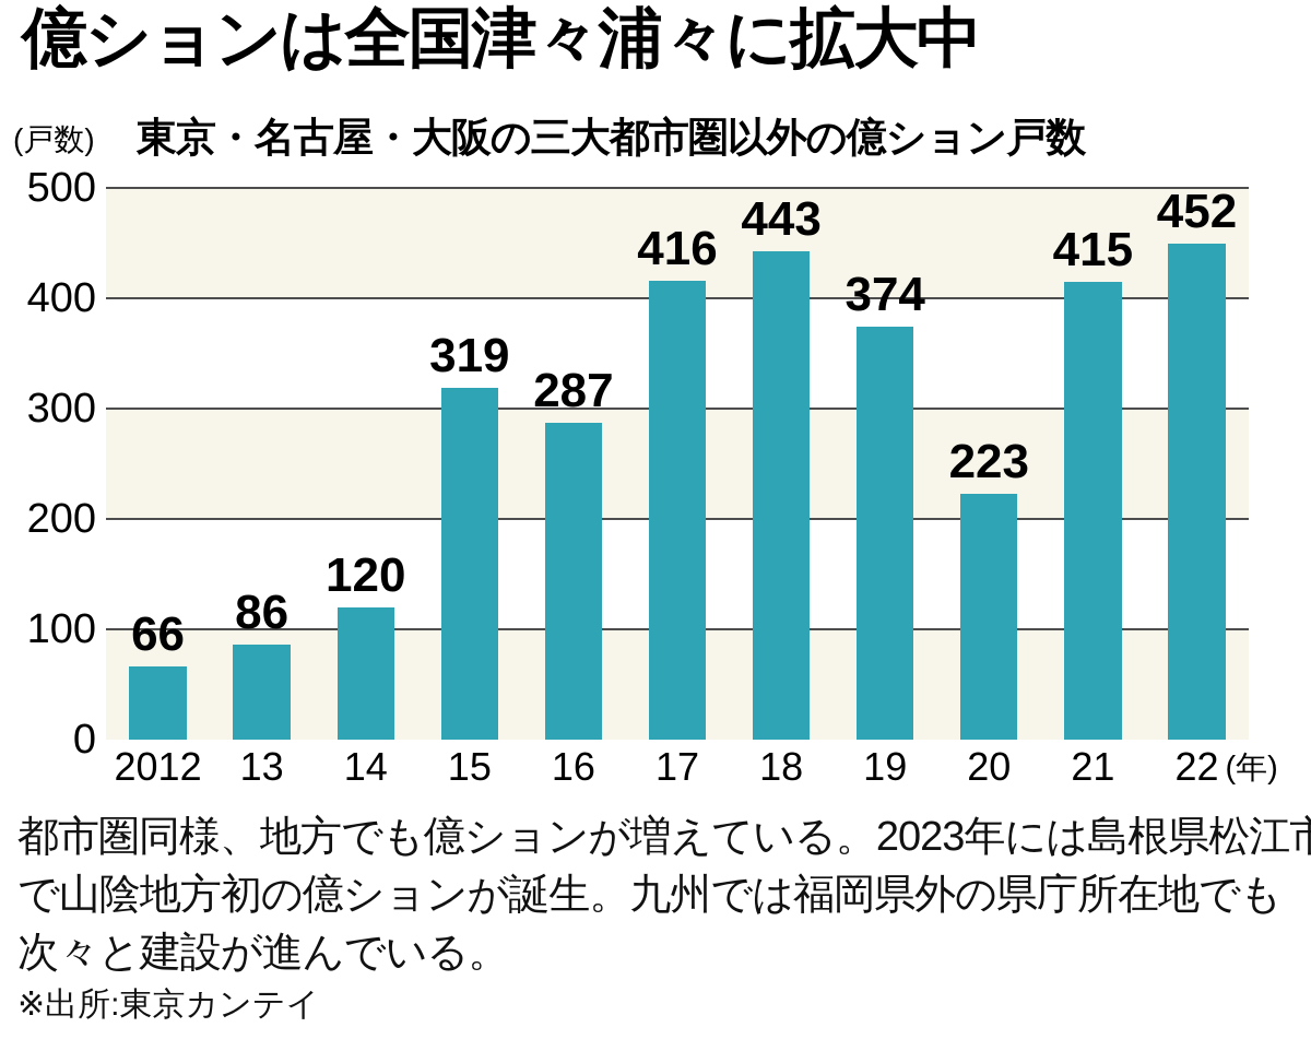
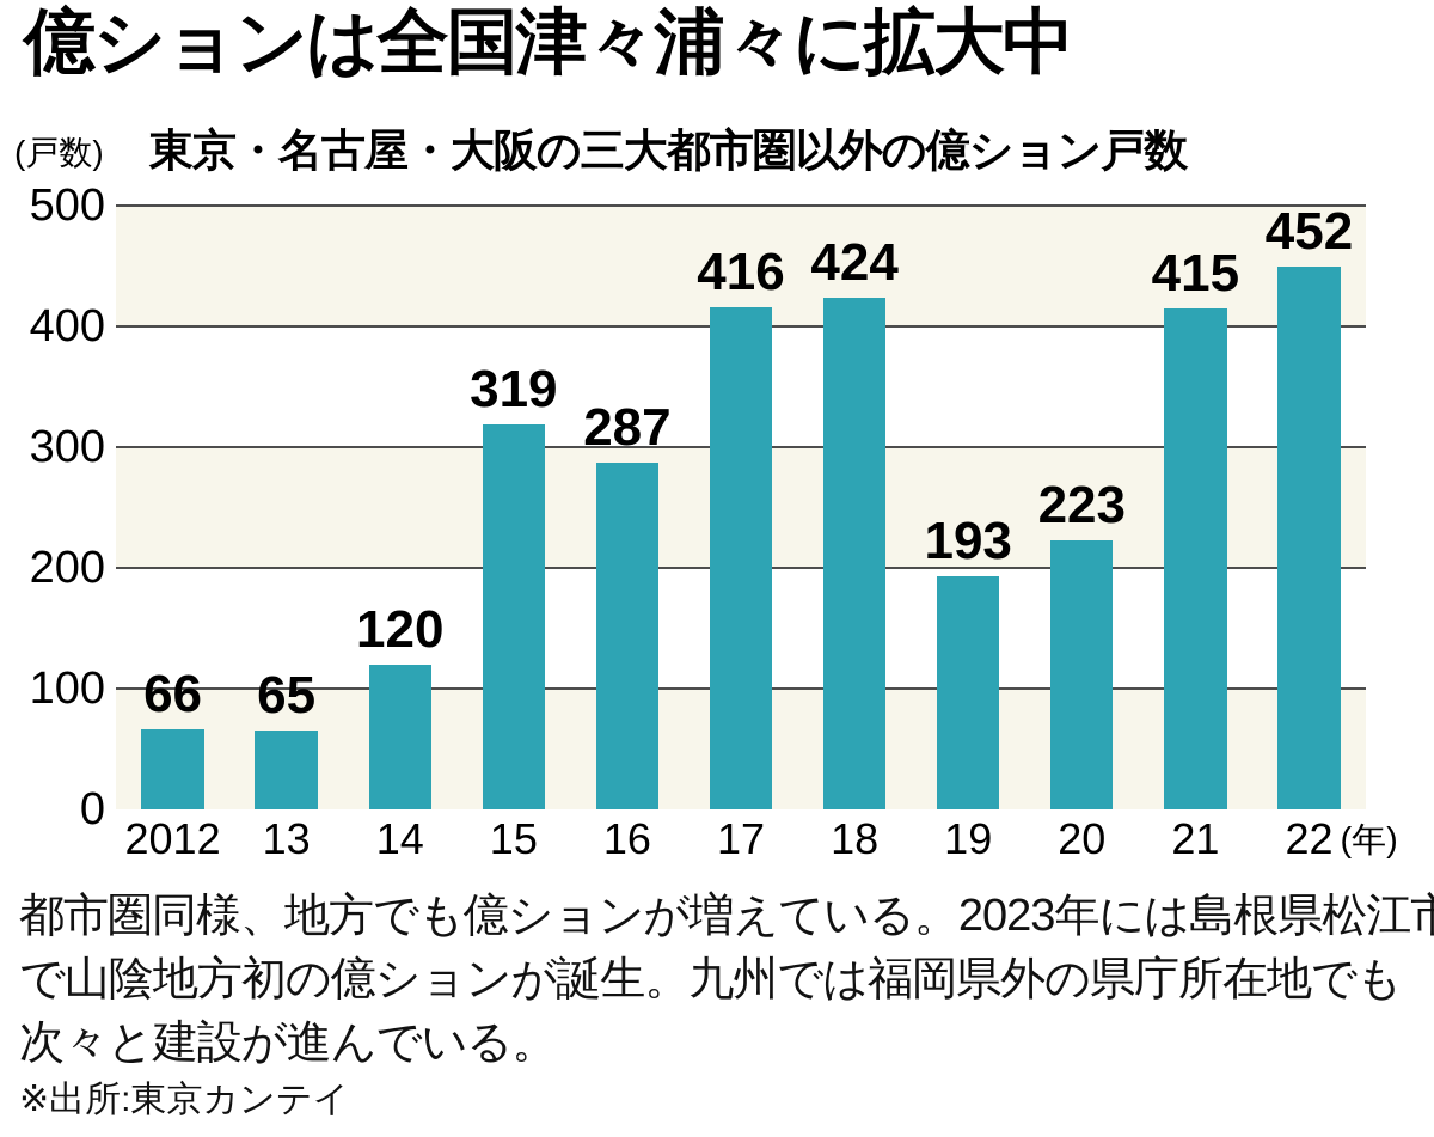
13: 86 -> 65
18: 443 -> 424
19: 374 -> 193
